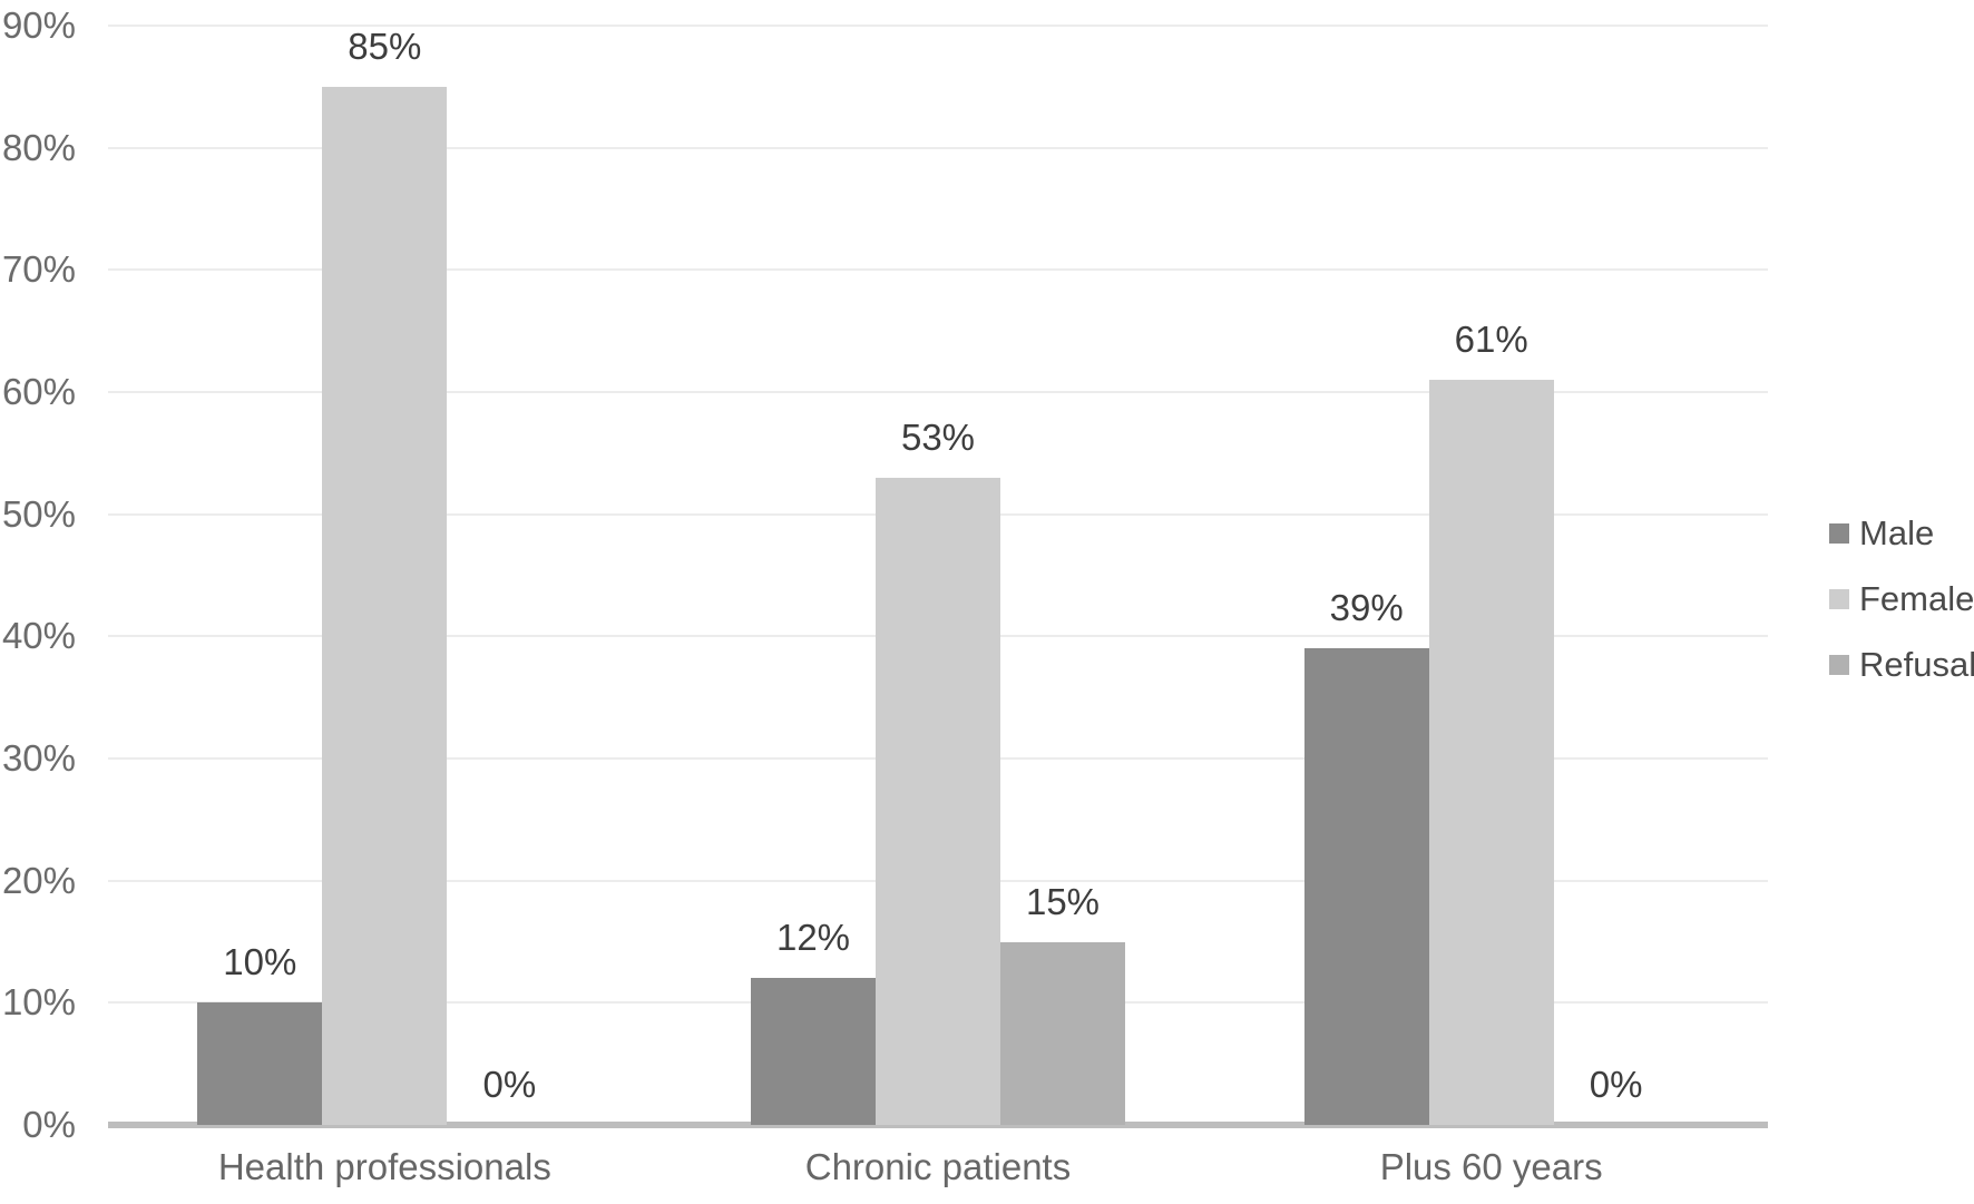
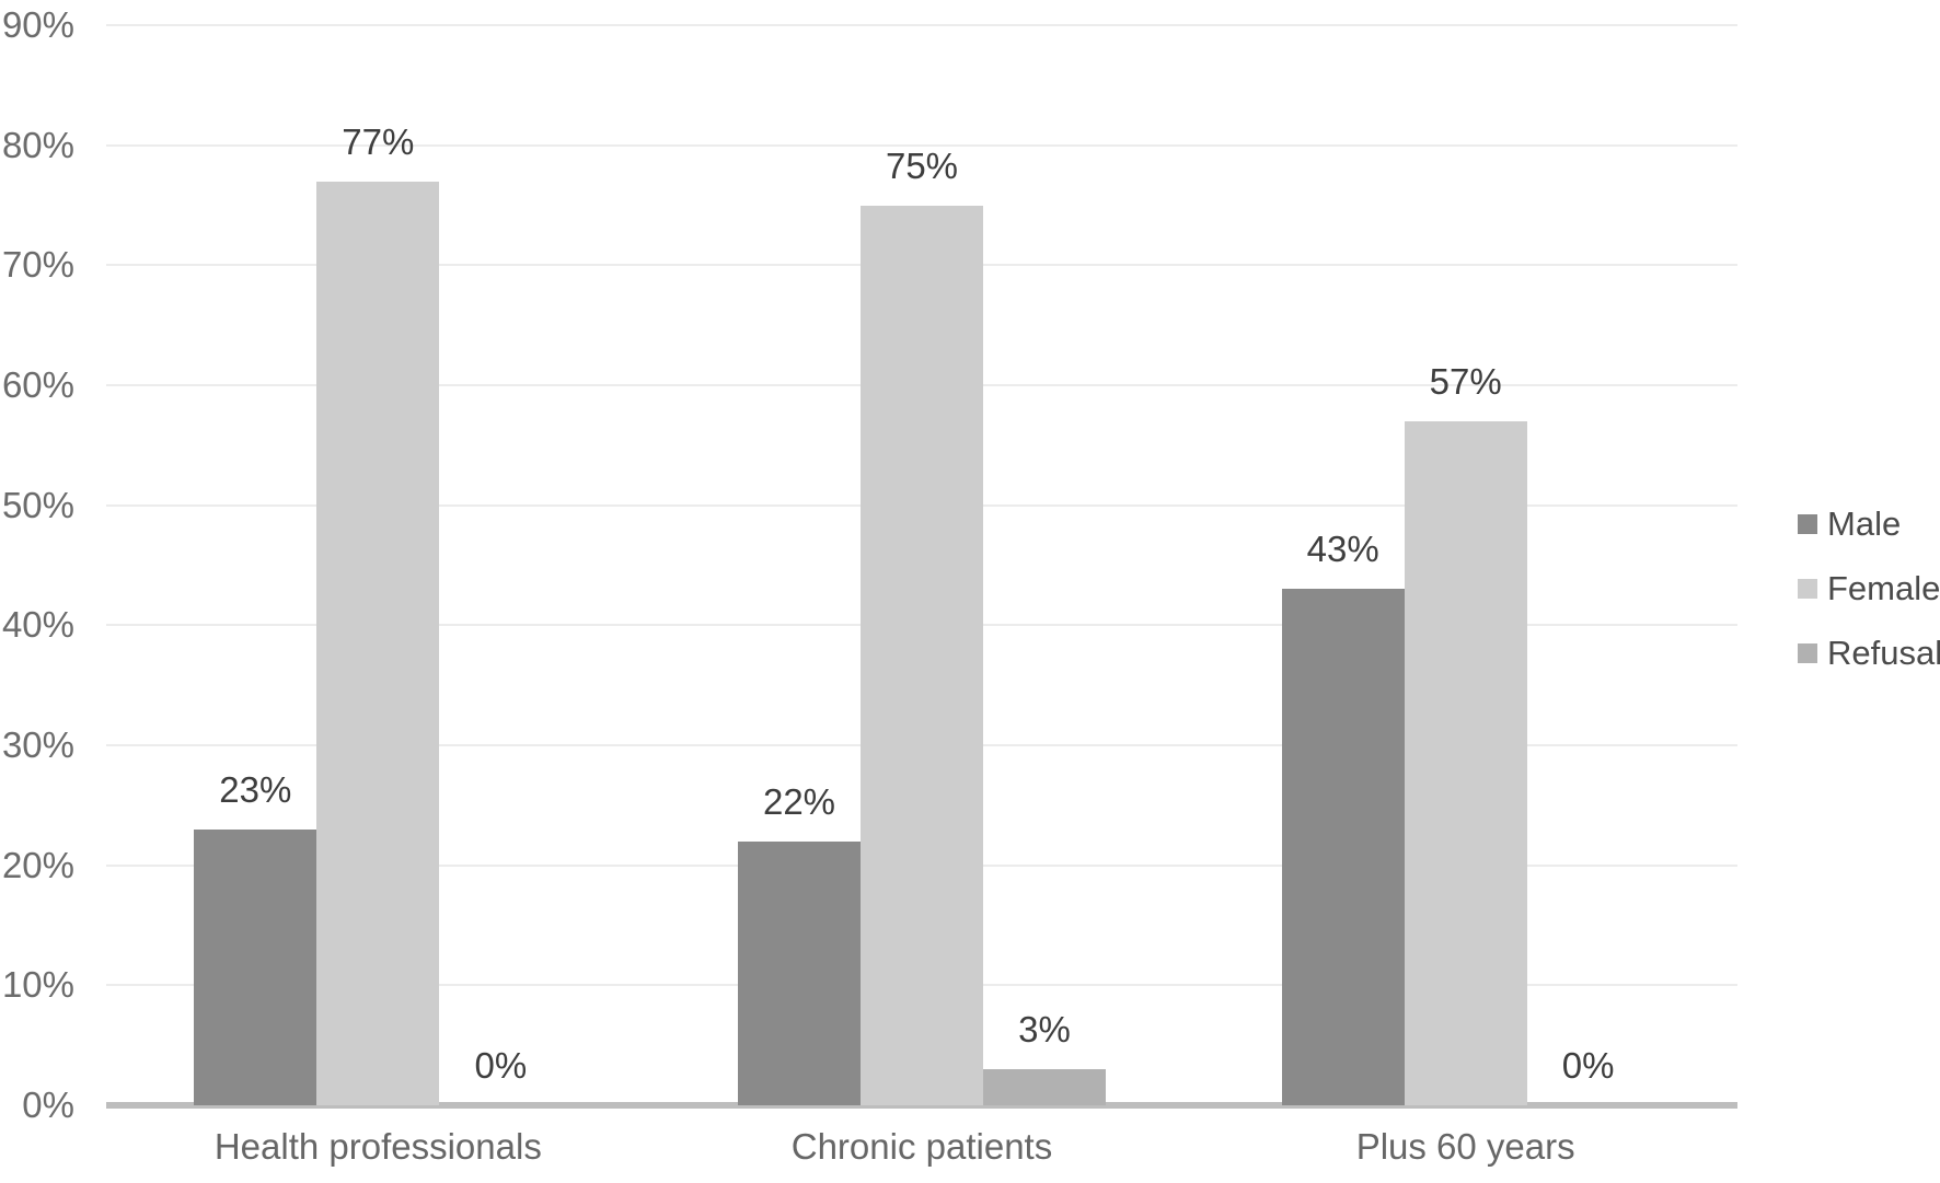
Male/Health professionals: 10% -> 23%
Female/Health professionals: 85% -> 77%
Male/Chronic patients: 12% -> 22%
Female/Chronic patients: 53% -> 75%
Refusal/Chronic patients: 15% -> 3%
Male/Plus 60 years: 39% -> 43%
Female/Plus 60 years: 61% -> 57%
